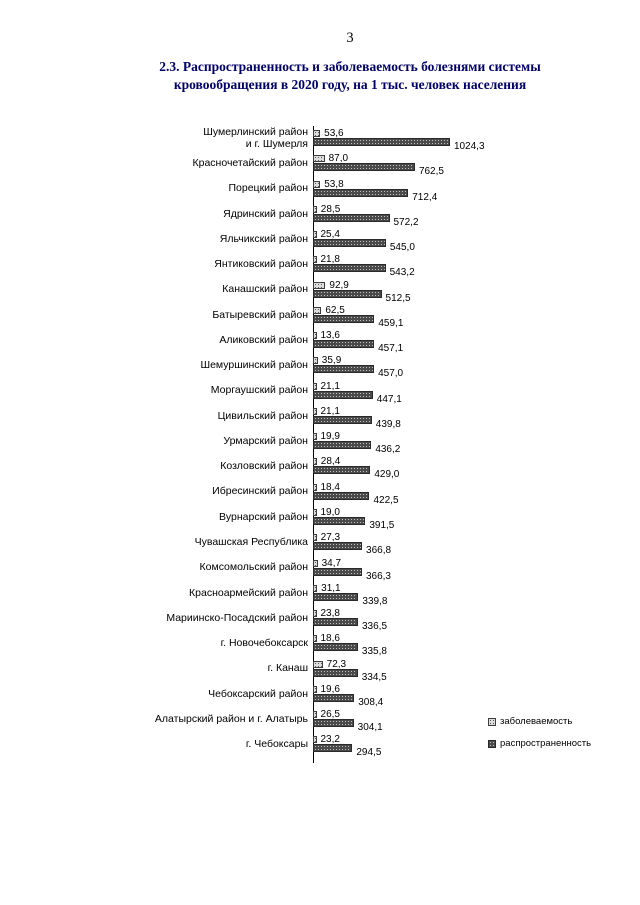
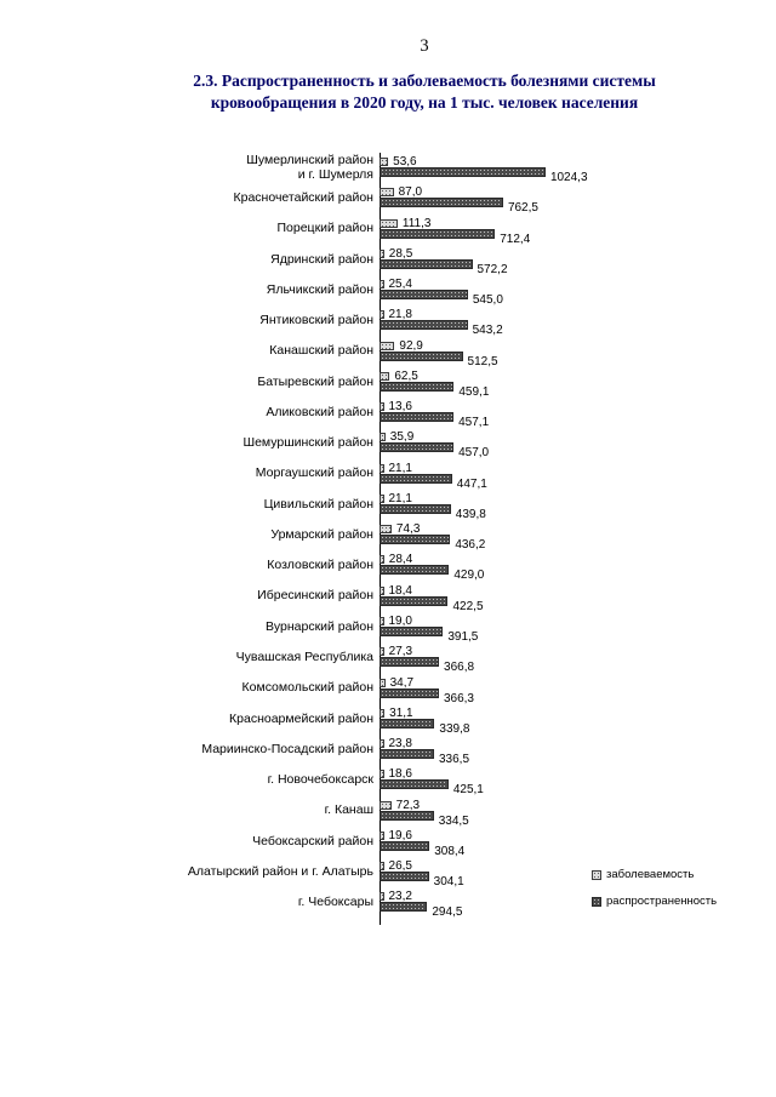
заболеваемость/Порецкий район: 53,8 -> 111,3
заболеваемость/Урмарский район: 19,9 -> 74,3
распространенность/г. Новочебоксарск: 335,8 -> 425,1
